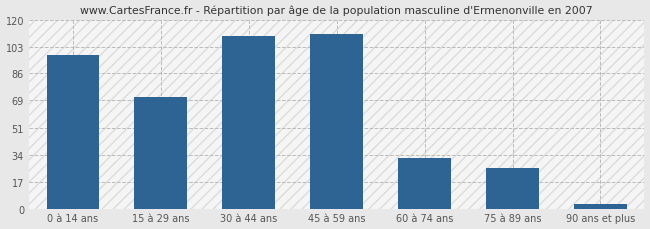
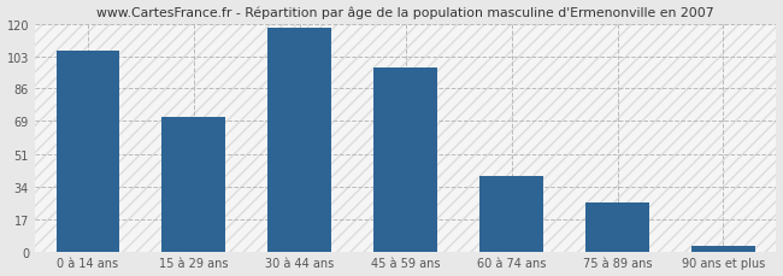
0 à 14 ans: 98 -> 106
30 à 44 ans: 110 -> 118
45 à 59 ans: 111 -> 97
60 à 74 ans: 32 -> 40
